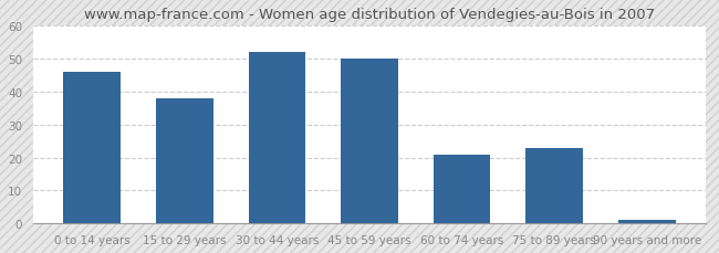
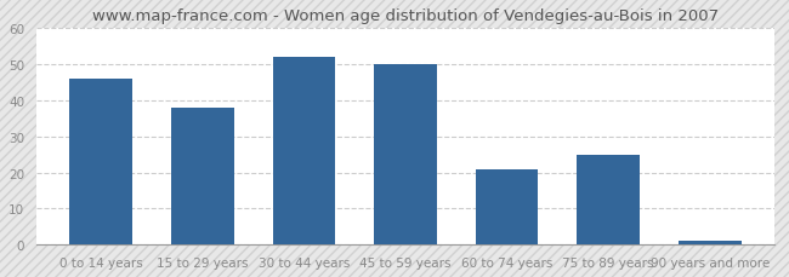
75 to 89 years: 23 -> 25
